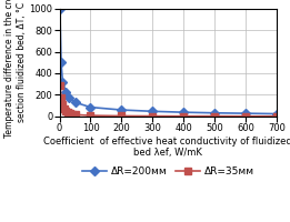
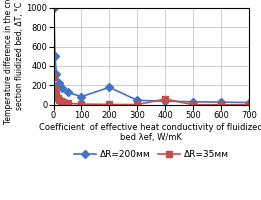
ΔR=200мм/200: 60 -> 180
ΔR=35мм/400: 0 -> 60
